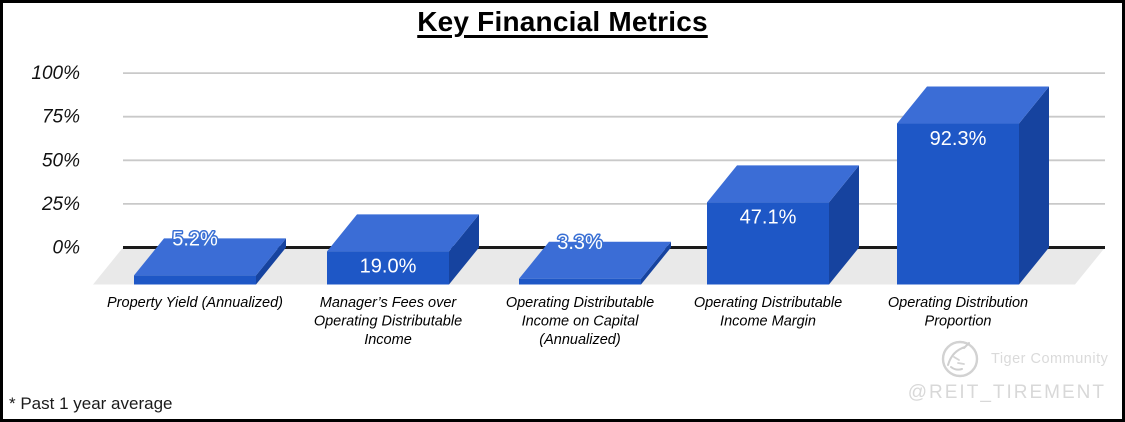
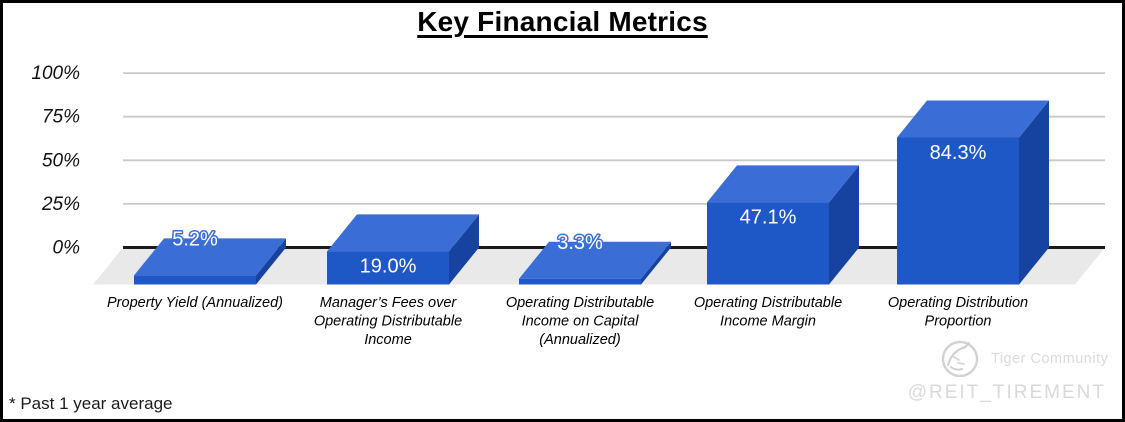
Operating Distribution Proportion: 92.3% -> 84.3%
